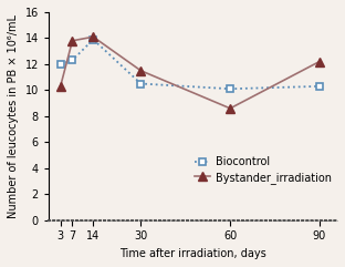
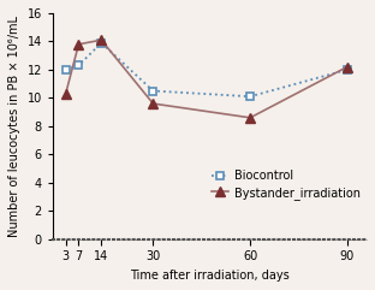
Bystander_irradiation/30: 11.5 -> 9.6
Biocontrol/90: 10.3 -> 12.0
